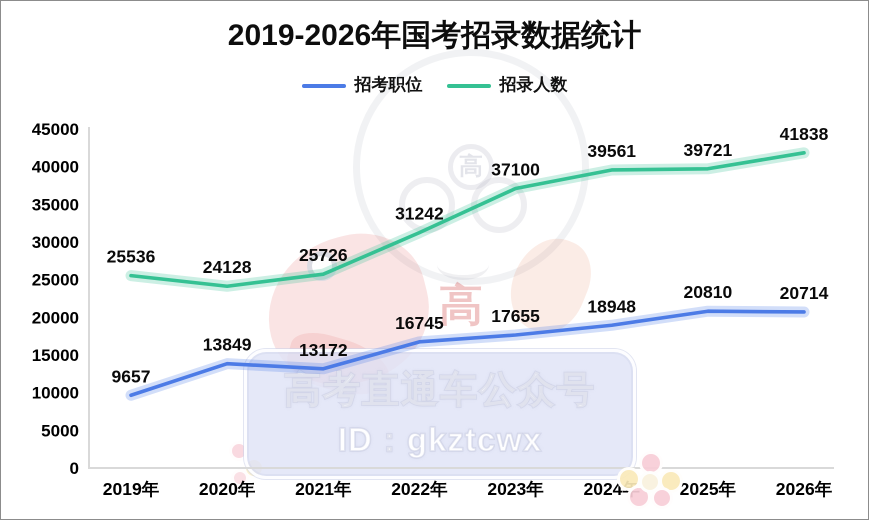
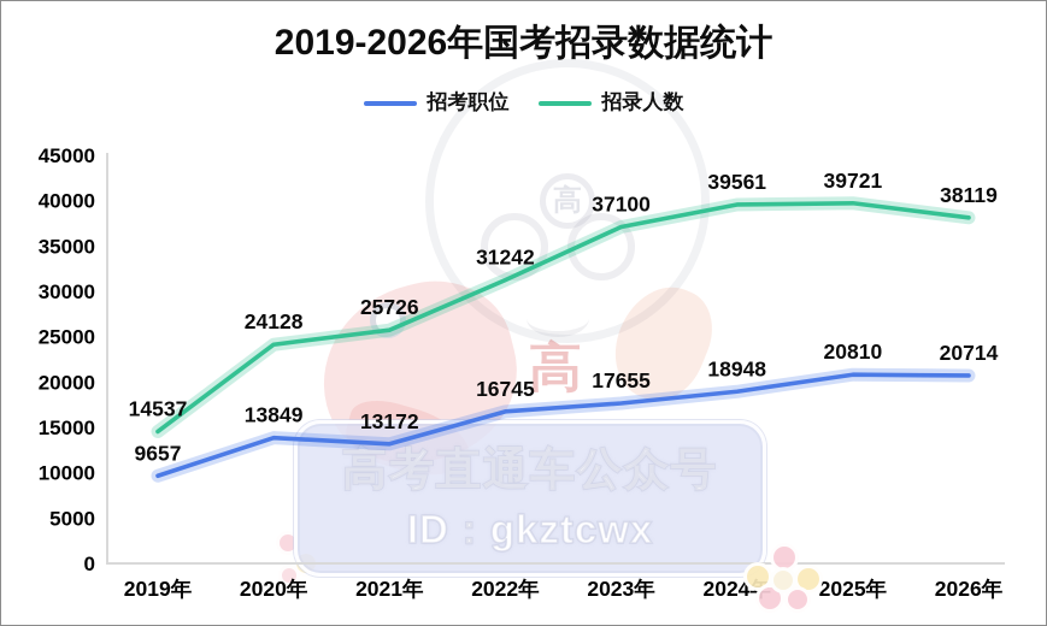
招录人数/2019年: 25536 -> 14537
招录人数/2026年: 41838 -> 38119
